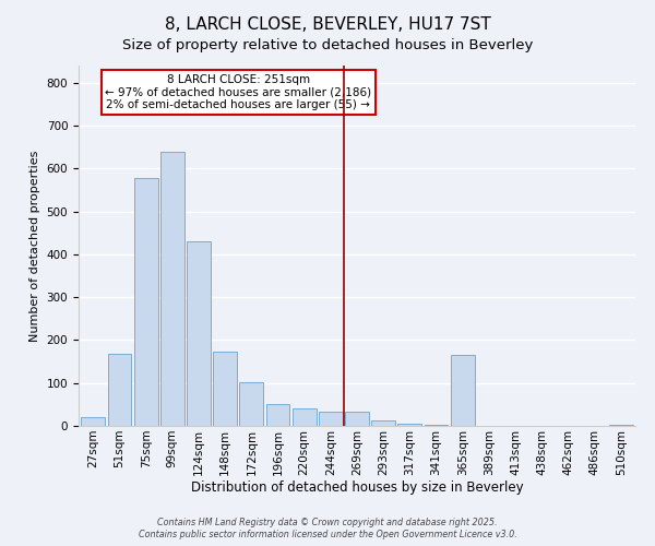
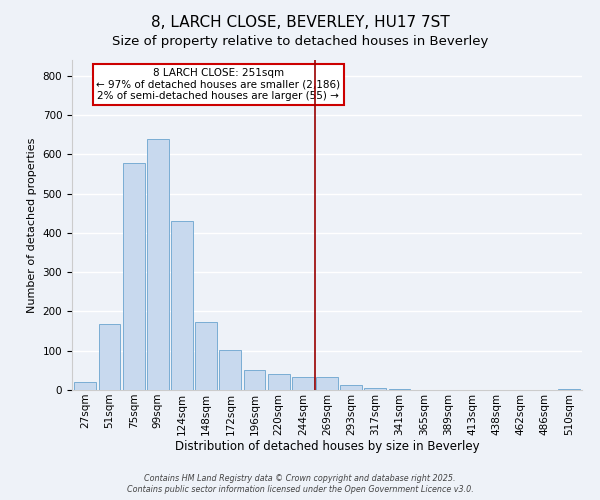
365sqm: 165 -> 1
